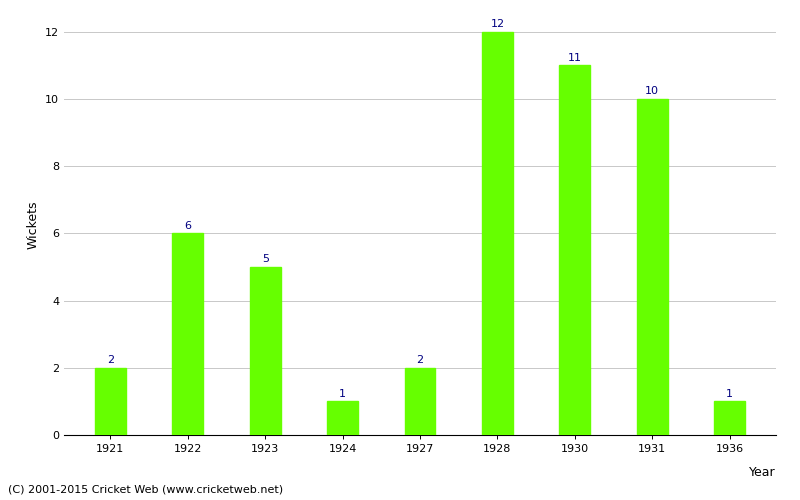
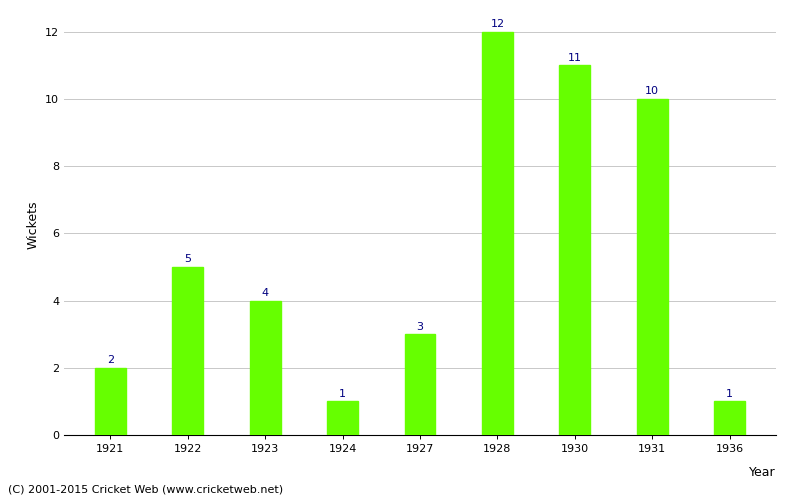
1922: 6 -> 5
1923: 5 -> 4
1927: 2 -> 3
